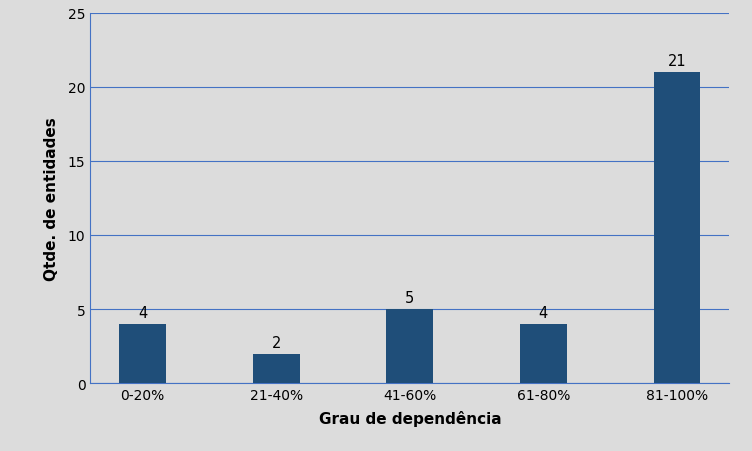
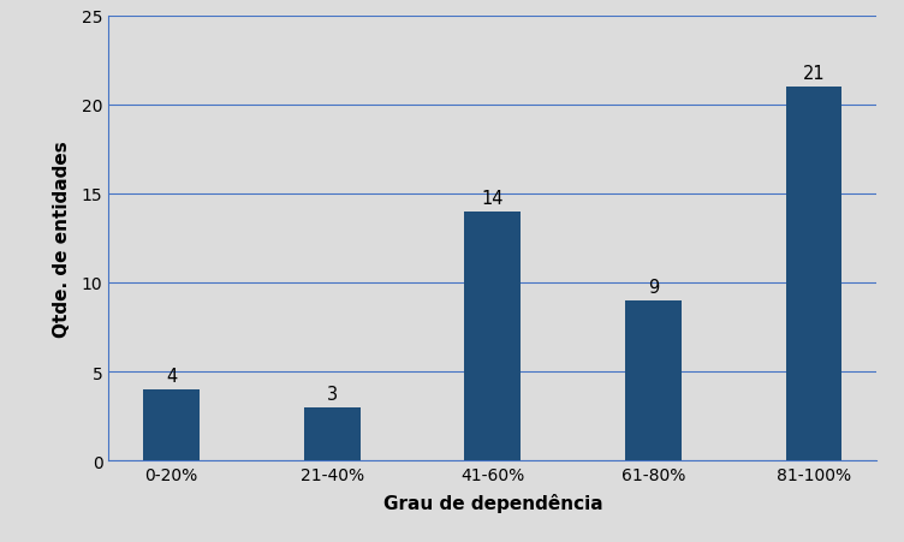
21-40%: 2 -> 3
41-60%: 5 -> 14
61-80%: 4 -> 9
